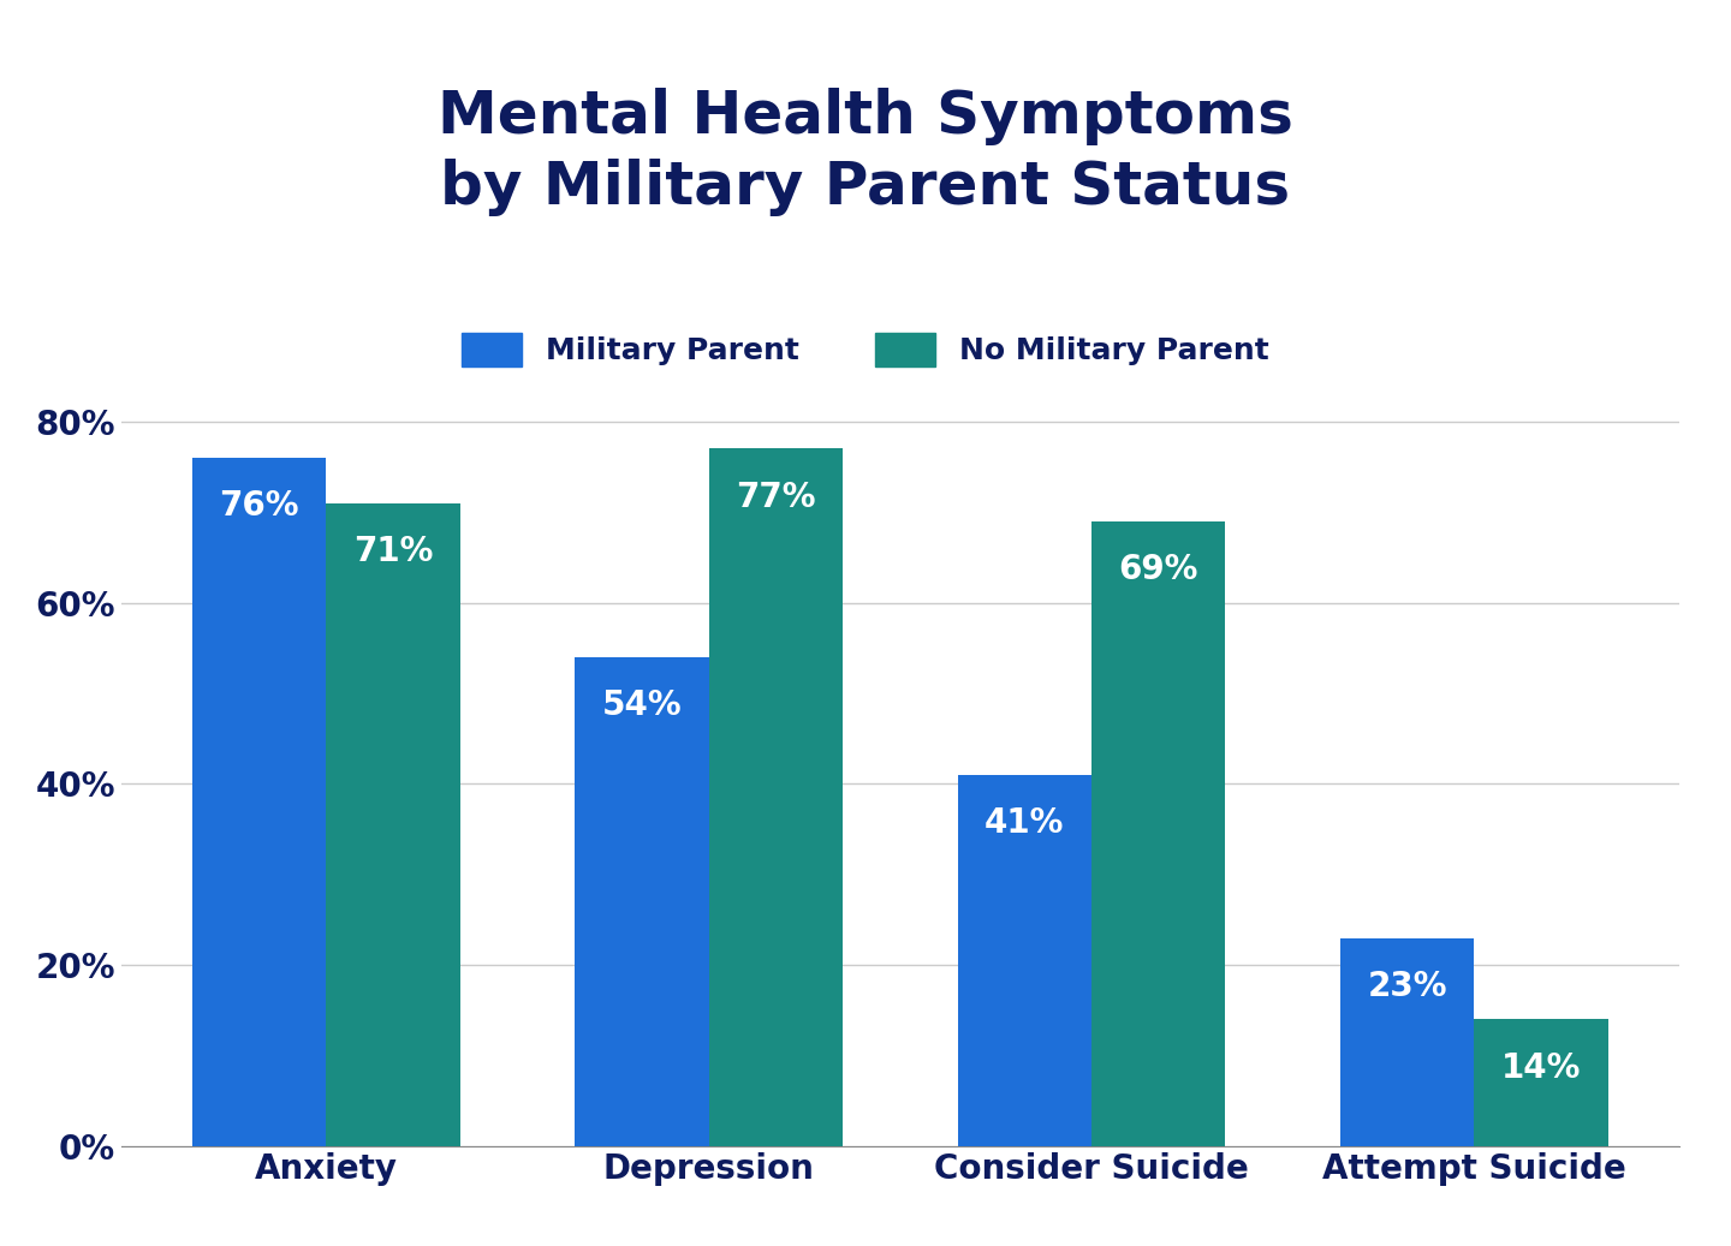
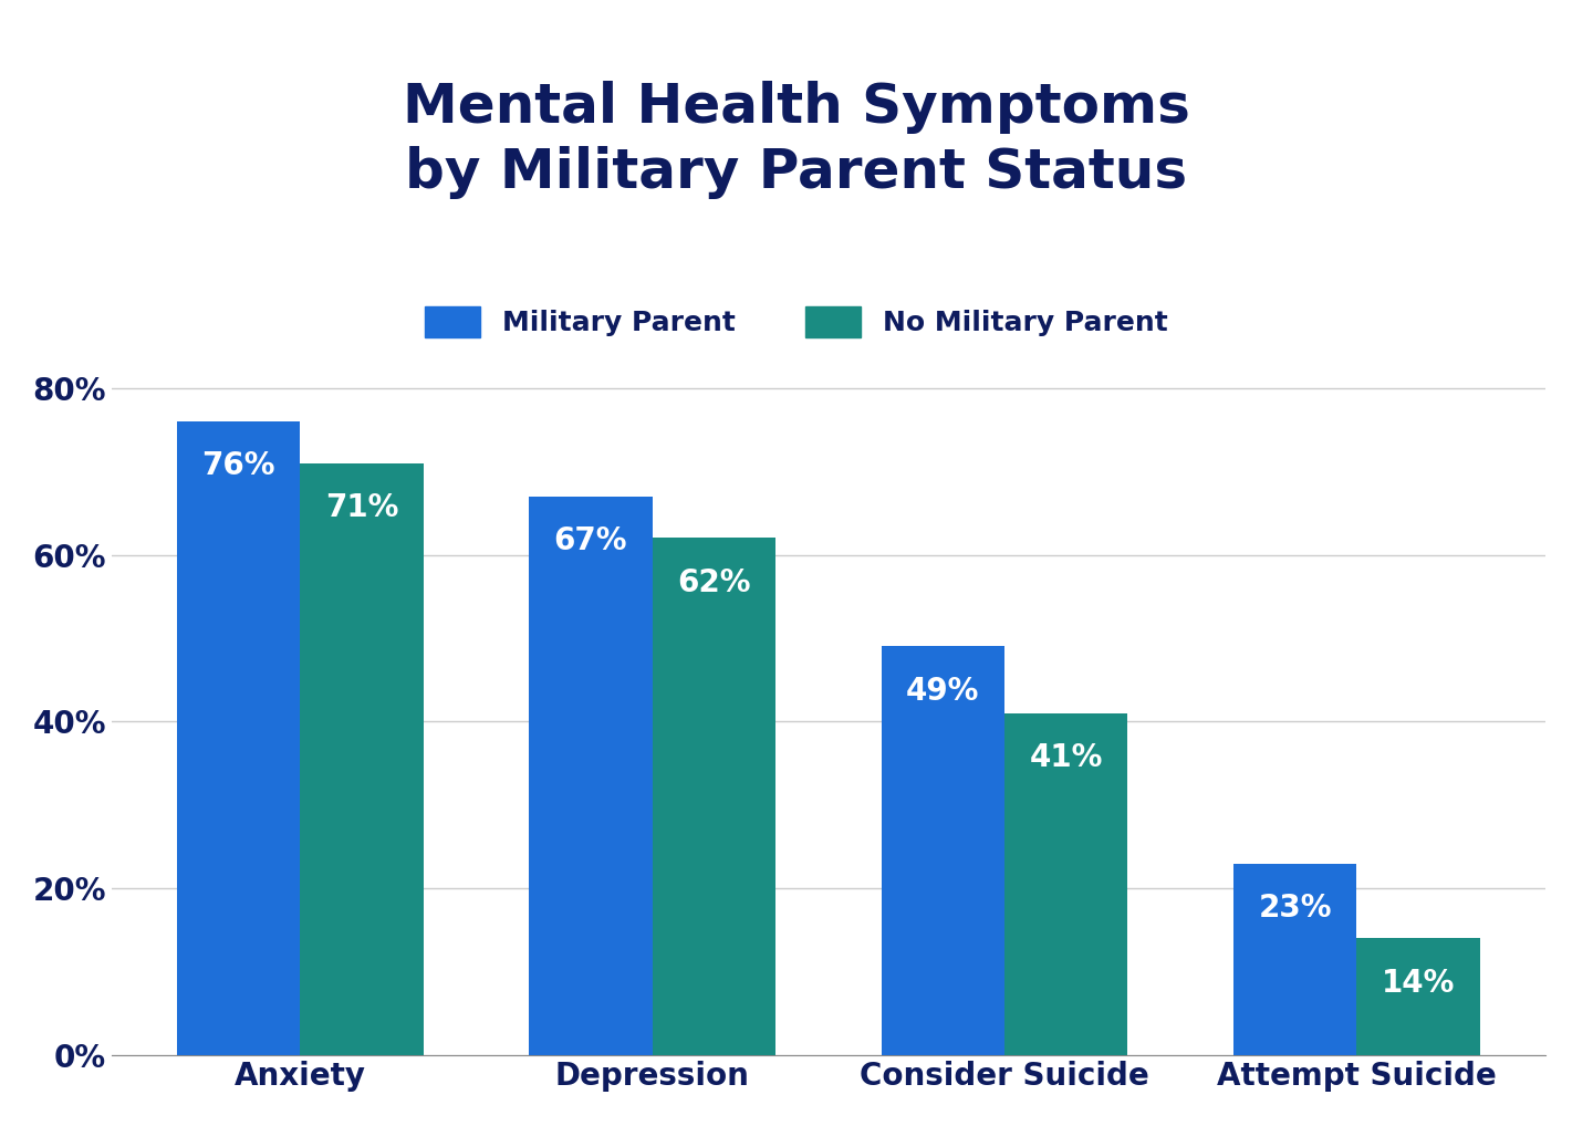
Military Parent/Depression: 54% -> 67%
No Military Parent/Depression: 77% -> 62%
Military Parent/Consider Suicide: 41% -> 49%
No Military Parent/Consider Suicide: 69% -> 41%
